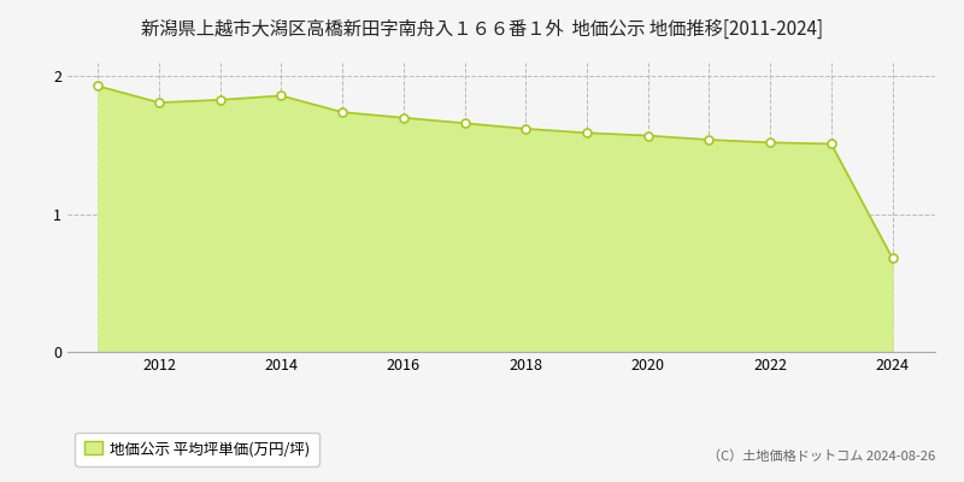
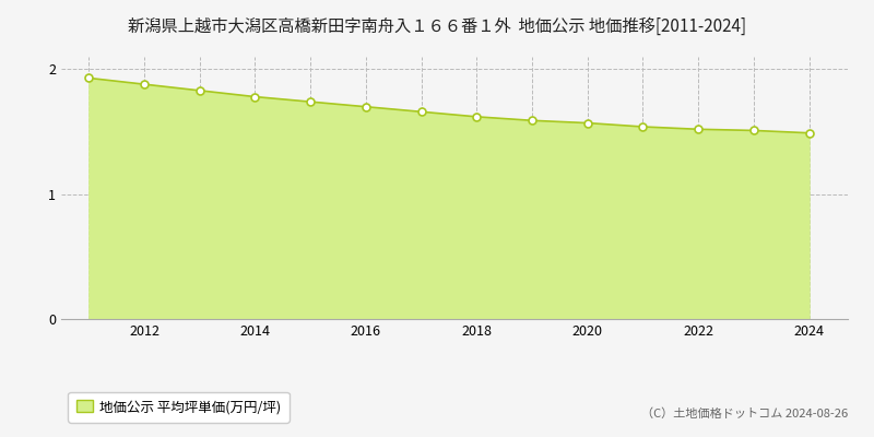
2012: 1.81 -> 1.88
2014: 1.86 -> 1.78
2024: 0.68 -> 1.49
